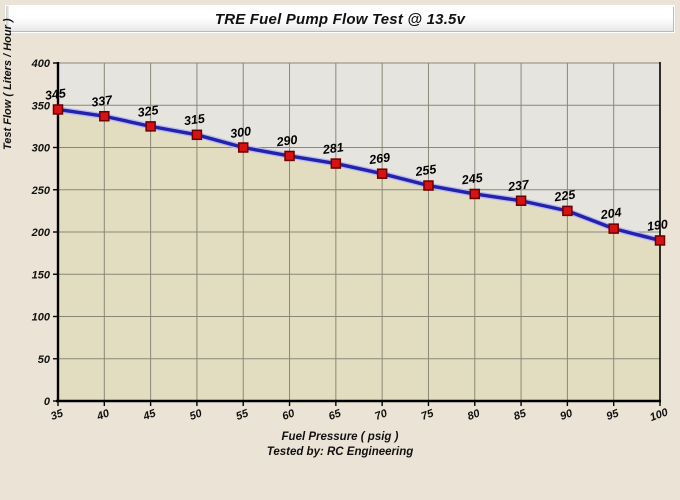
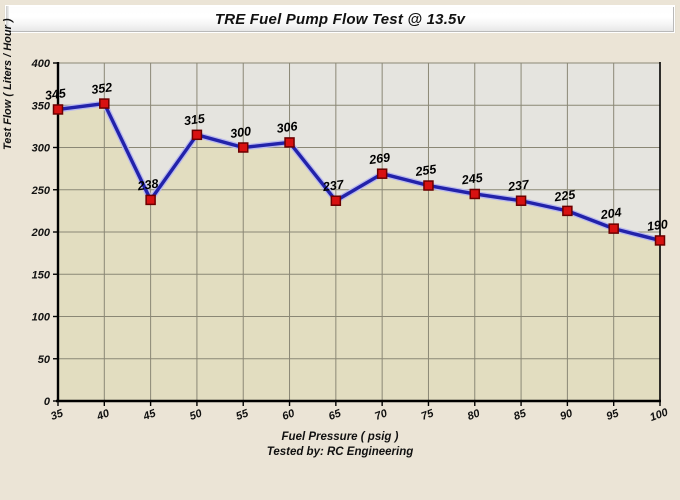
40: 337 -> 352
45: 325 -> 238
60: 290 -> 306
65: 281 -> 237
